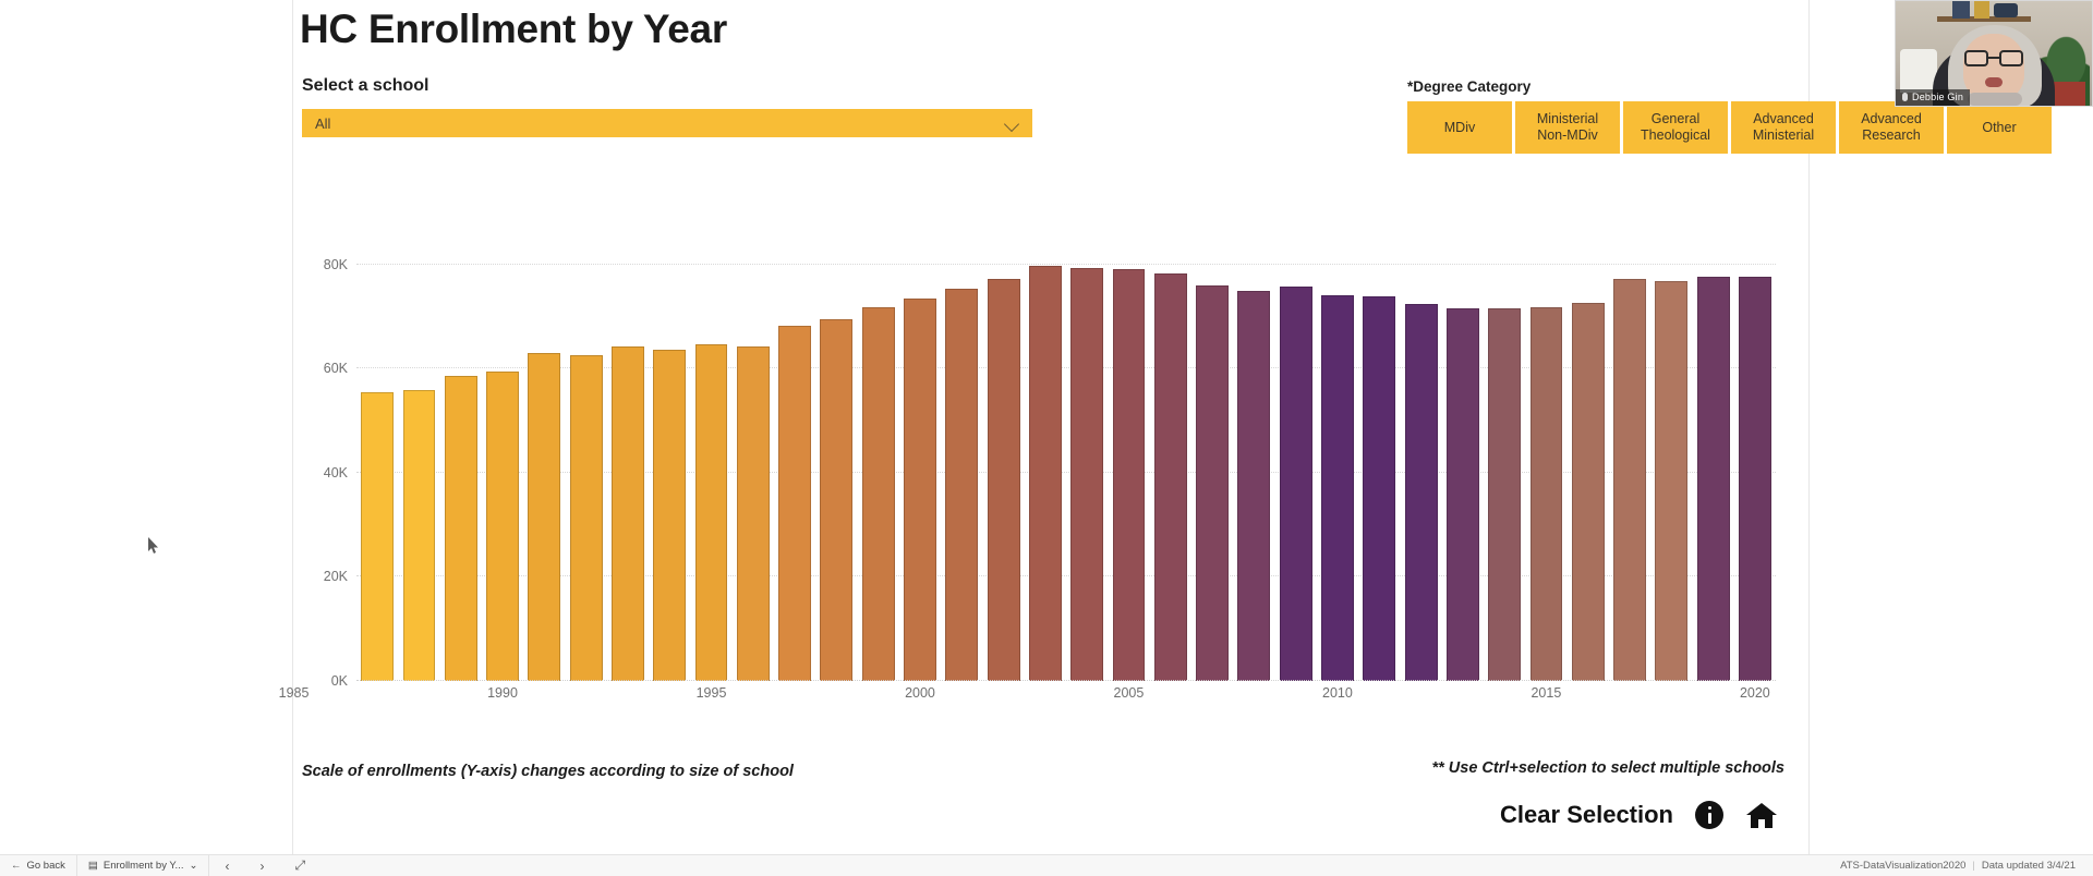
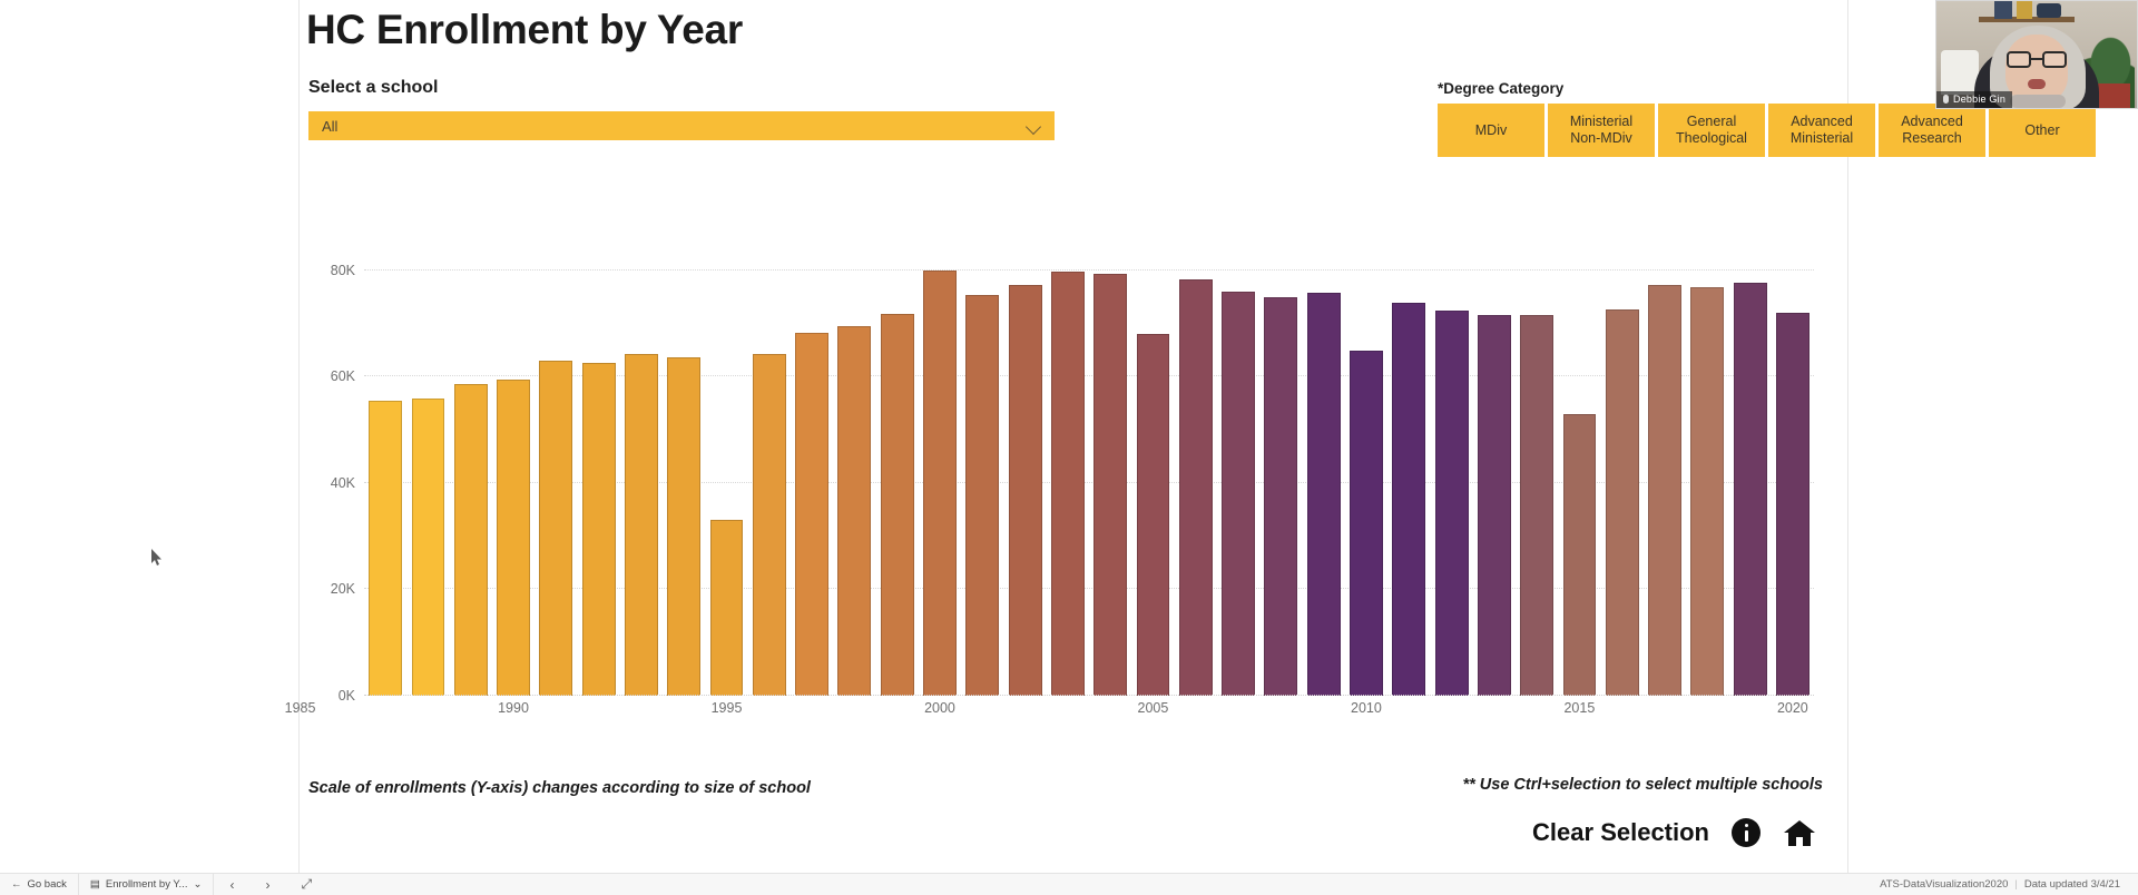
1995: 65K -> 33K
2000: 73K -> 80K
2005: 79K -> 68K
2010: 74K -> 65K
2015: 72K -> 53K
2020: 78K -> 72K
